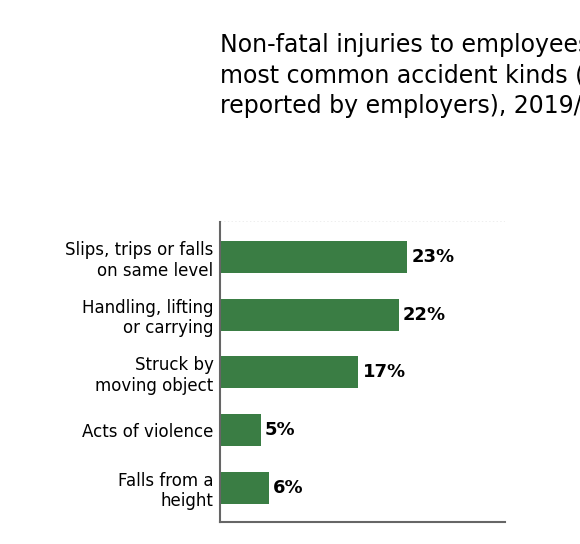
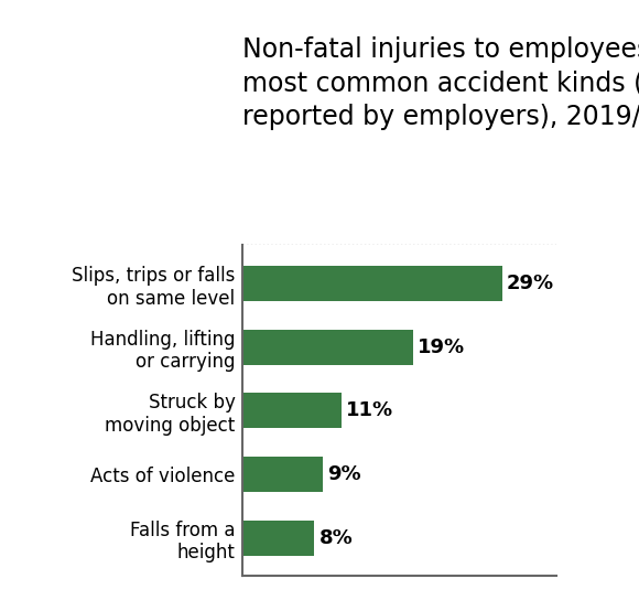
Slips, trips or falls on same level: 23% -> 29%
Handling, lifting or carrying: 22% -> 19%
Struck by moving object: 17% -> 11%
Acts of violence: 5% -> 9%
Falls from a height: 6% -> 8%
